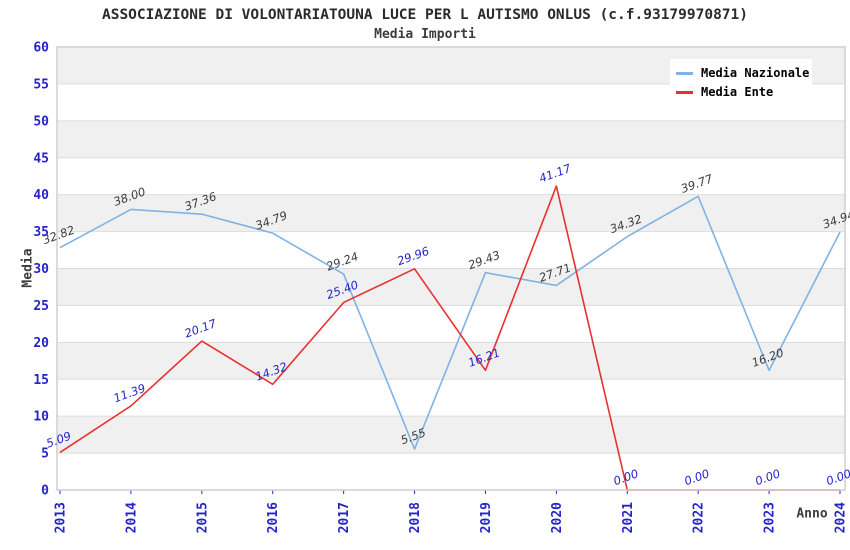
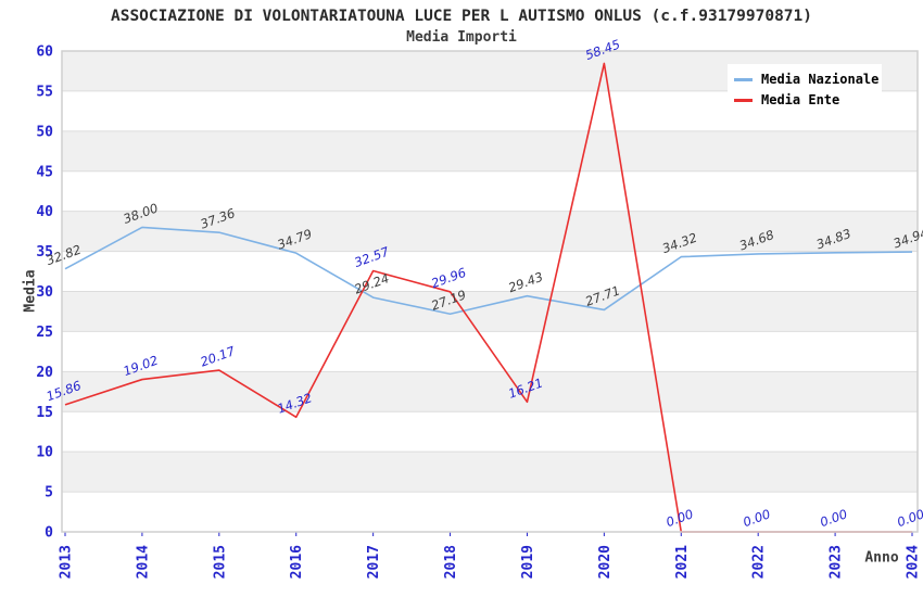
Media Ente/2013: 5.09 -> 15.86
Media Ente/2014: 11.39 -> 19.02
Media Ente/2017: 25.40 -> 32.57
Media Nazionale/2018: 5.55 -> 27.19
Media Ente/2020: 41.17 -> 58.45
Media Nazionale/2022: 39.77 -> 34.68
Media Nazionale/2023: 16.20 -> 34.83
